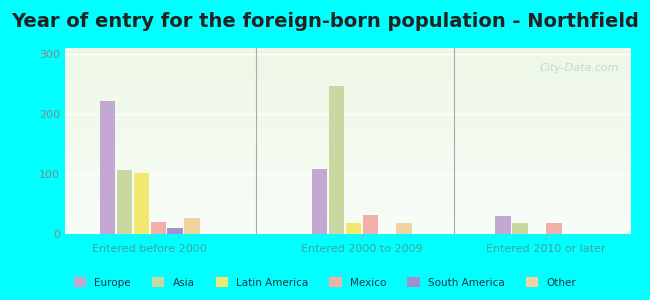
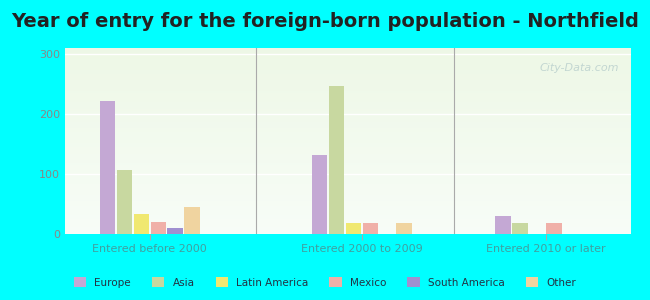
Latin America/Entered before 2000: 102 -> 33
Other/Entered before 2000: 26 -> 45
Europe/Entered 2000 to 2009: 108 -> 132
Mexico/Entered 2000 to 2009: 32 -> 18
